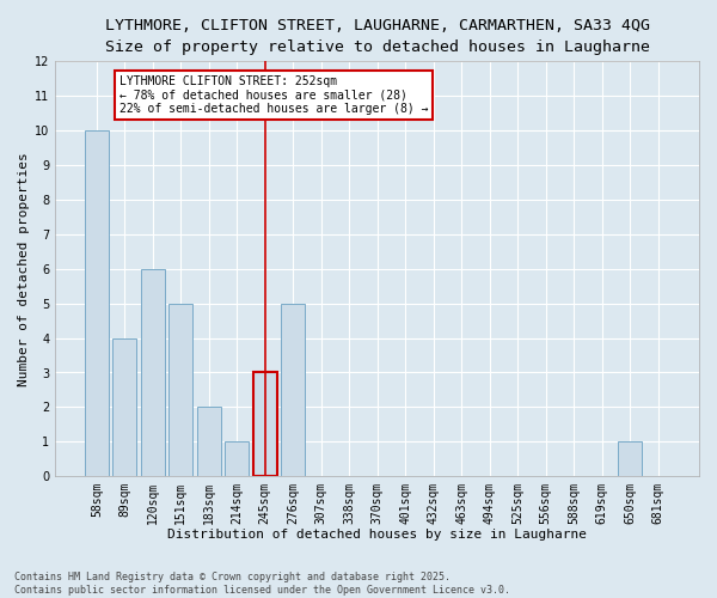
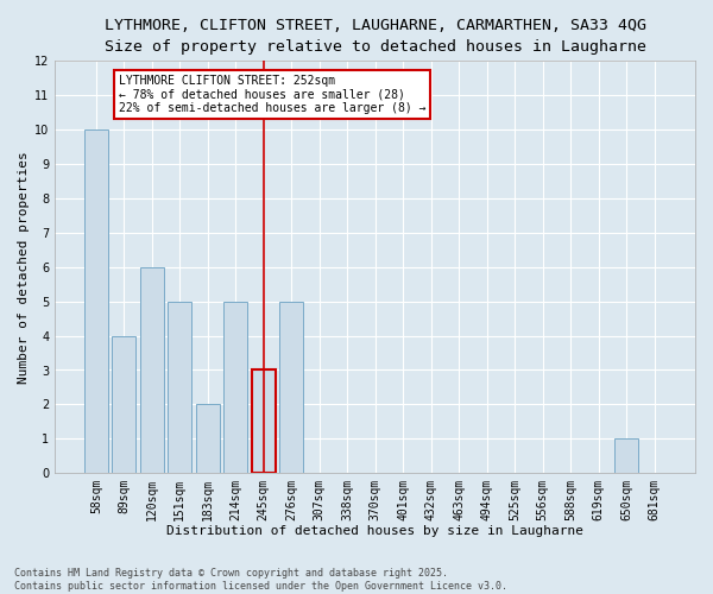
214sqm: 1 -> 5
